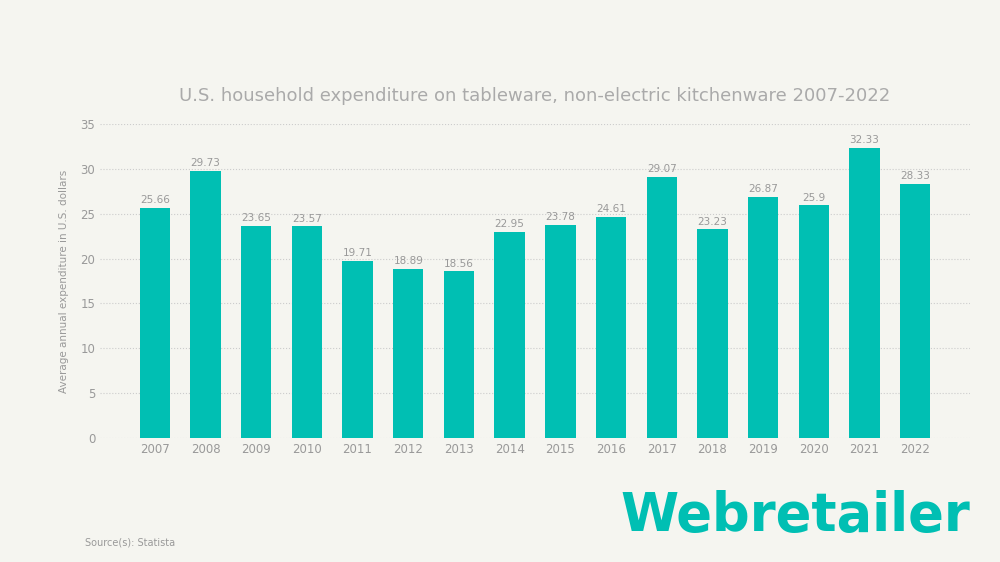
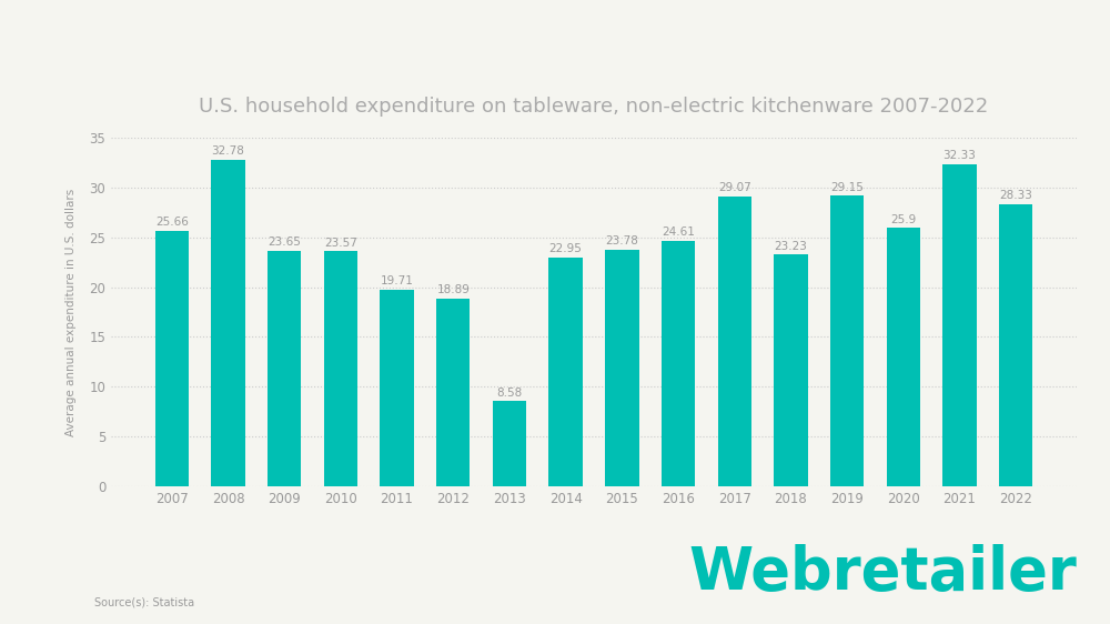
2008: 29.73 -> 32.78
2013: 18.56 -> 8.58
2019: 26.87 -> 29.15
